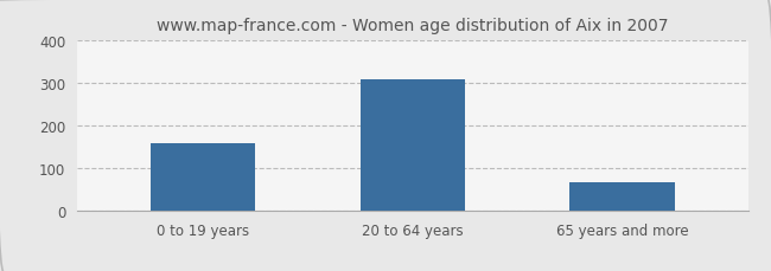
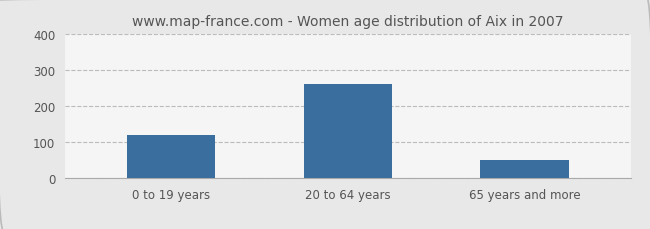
0 to 19 years: 158 -> 120
20 to 64 years: 308 -> 260
65 years and more: 68 -> 50
